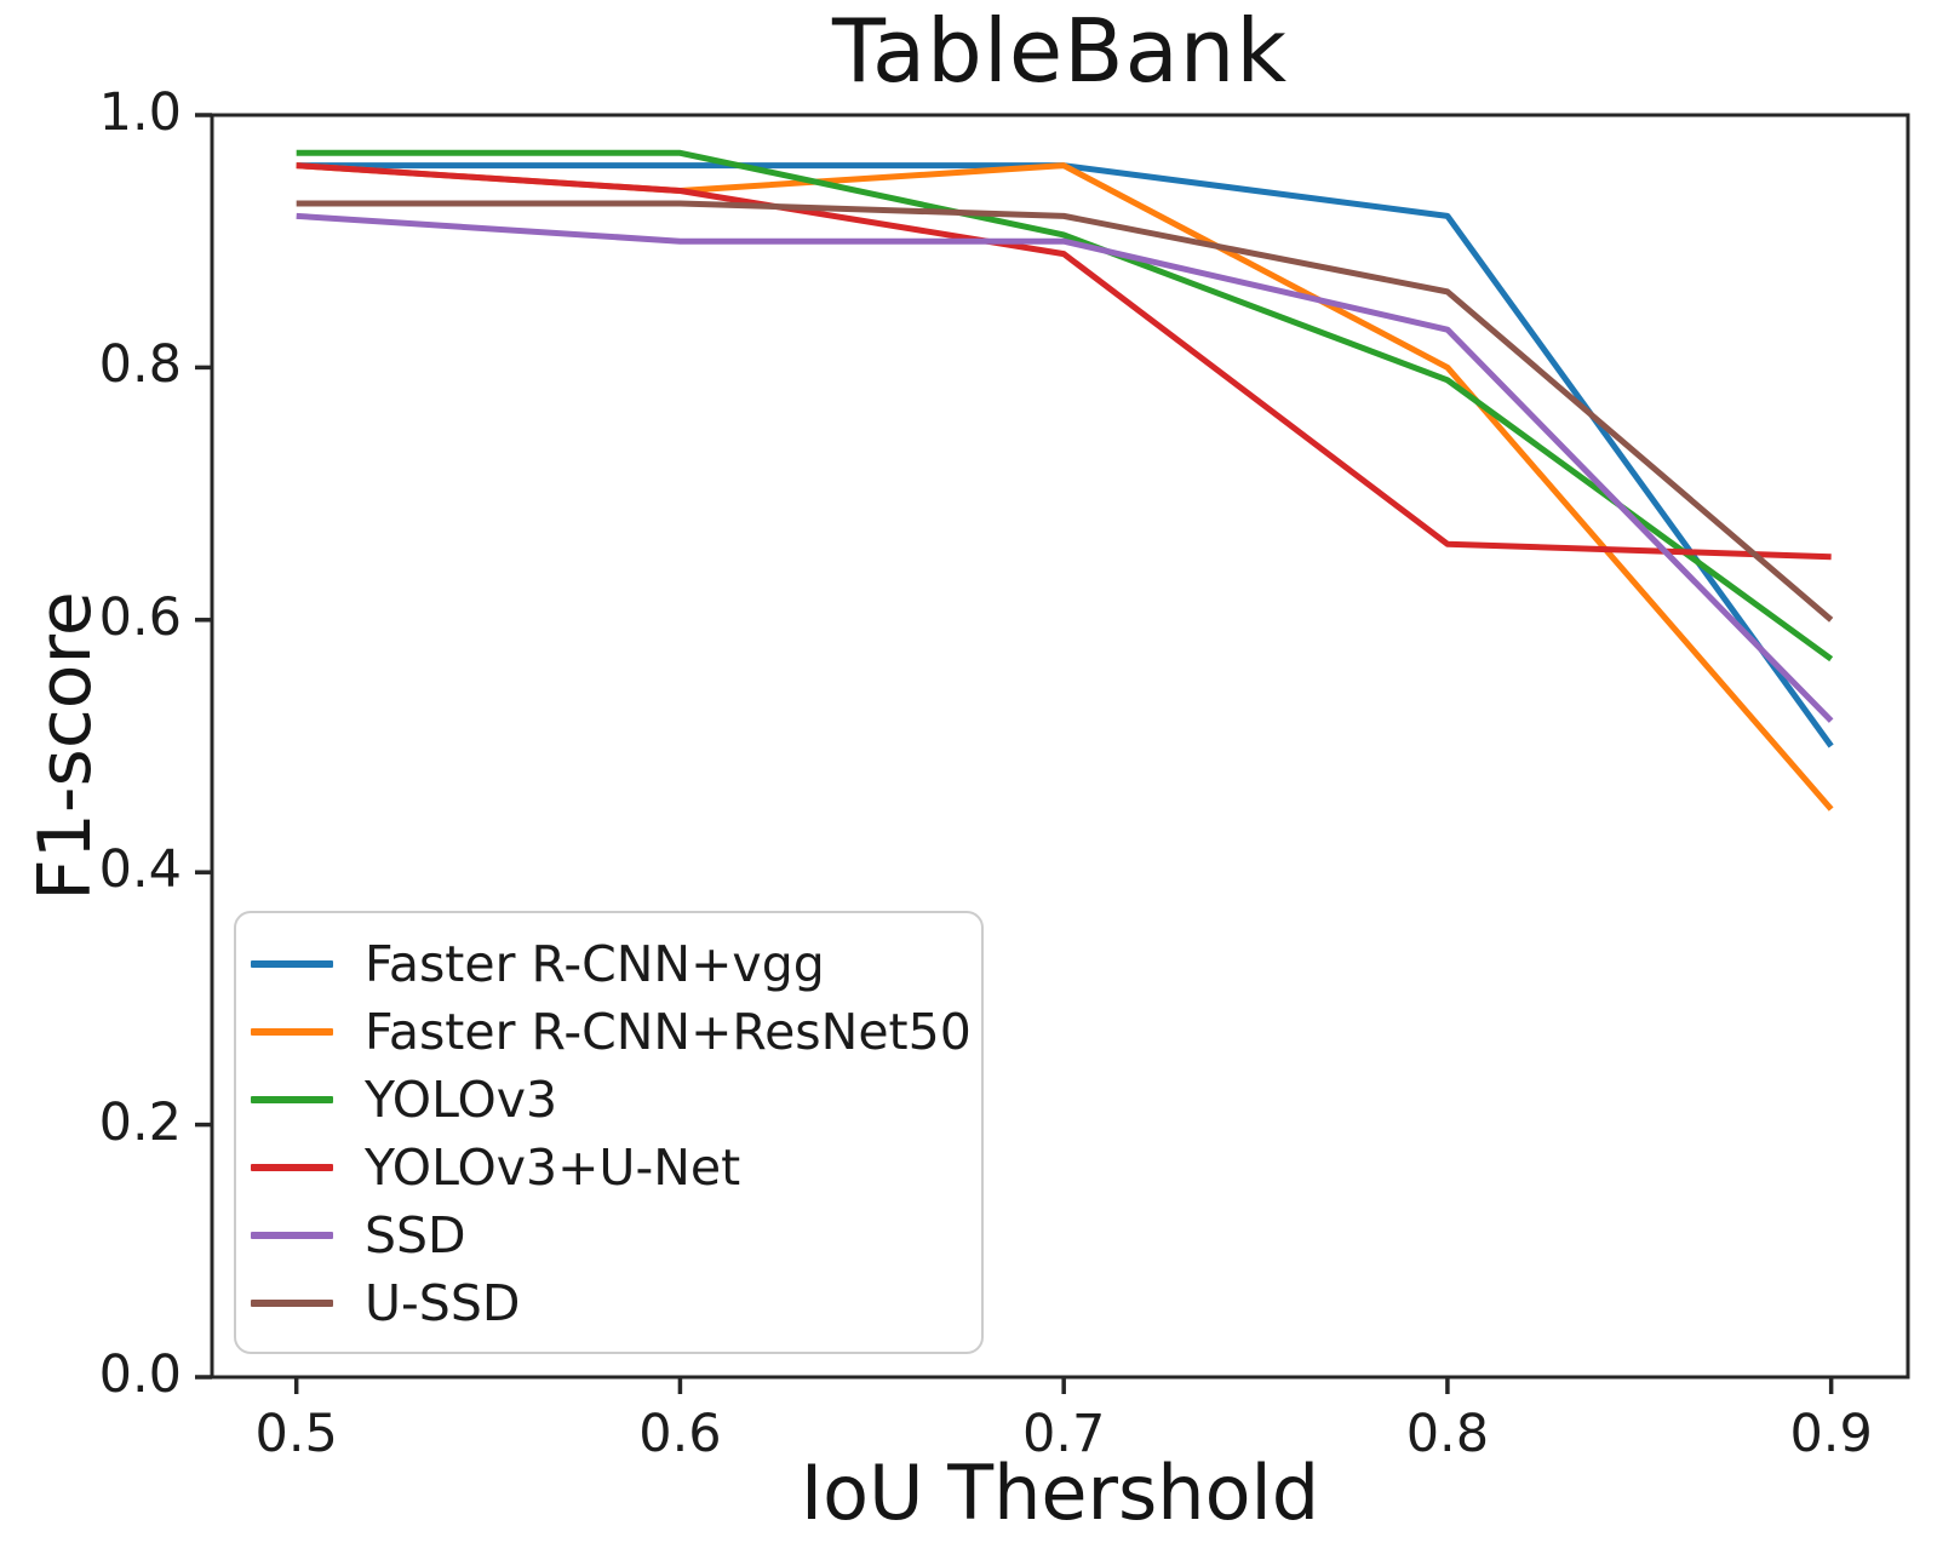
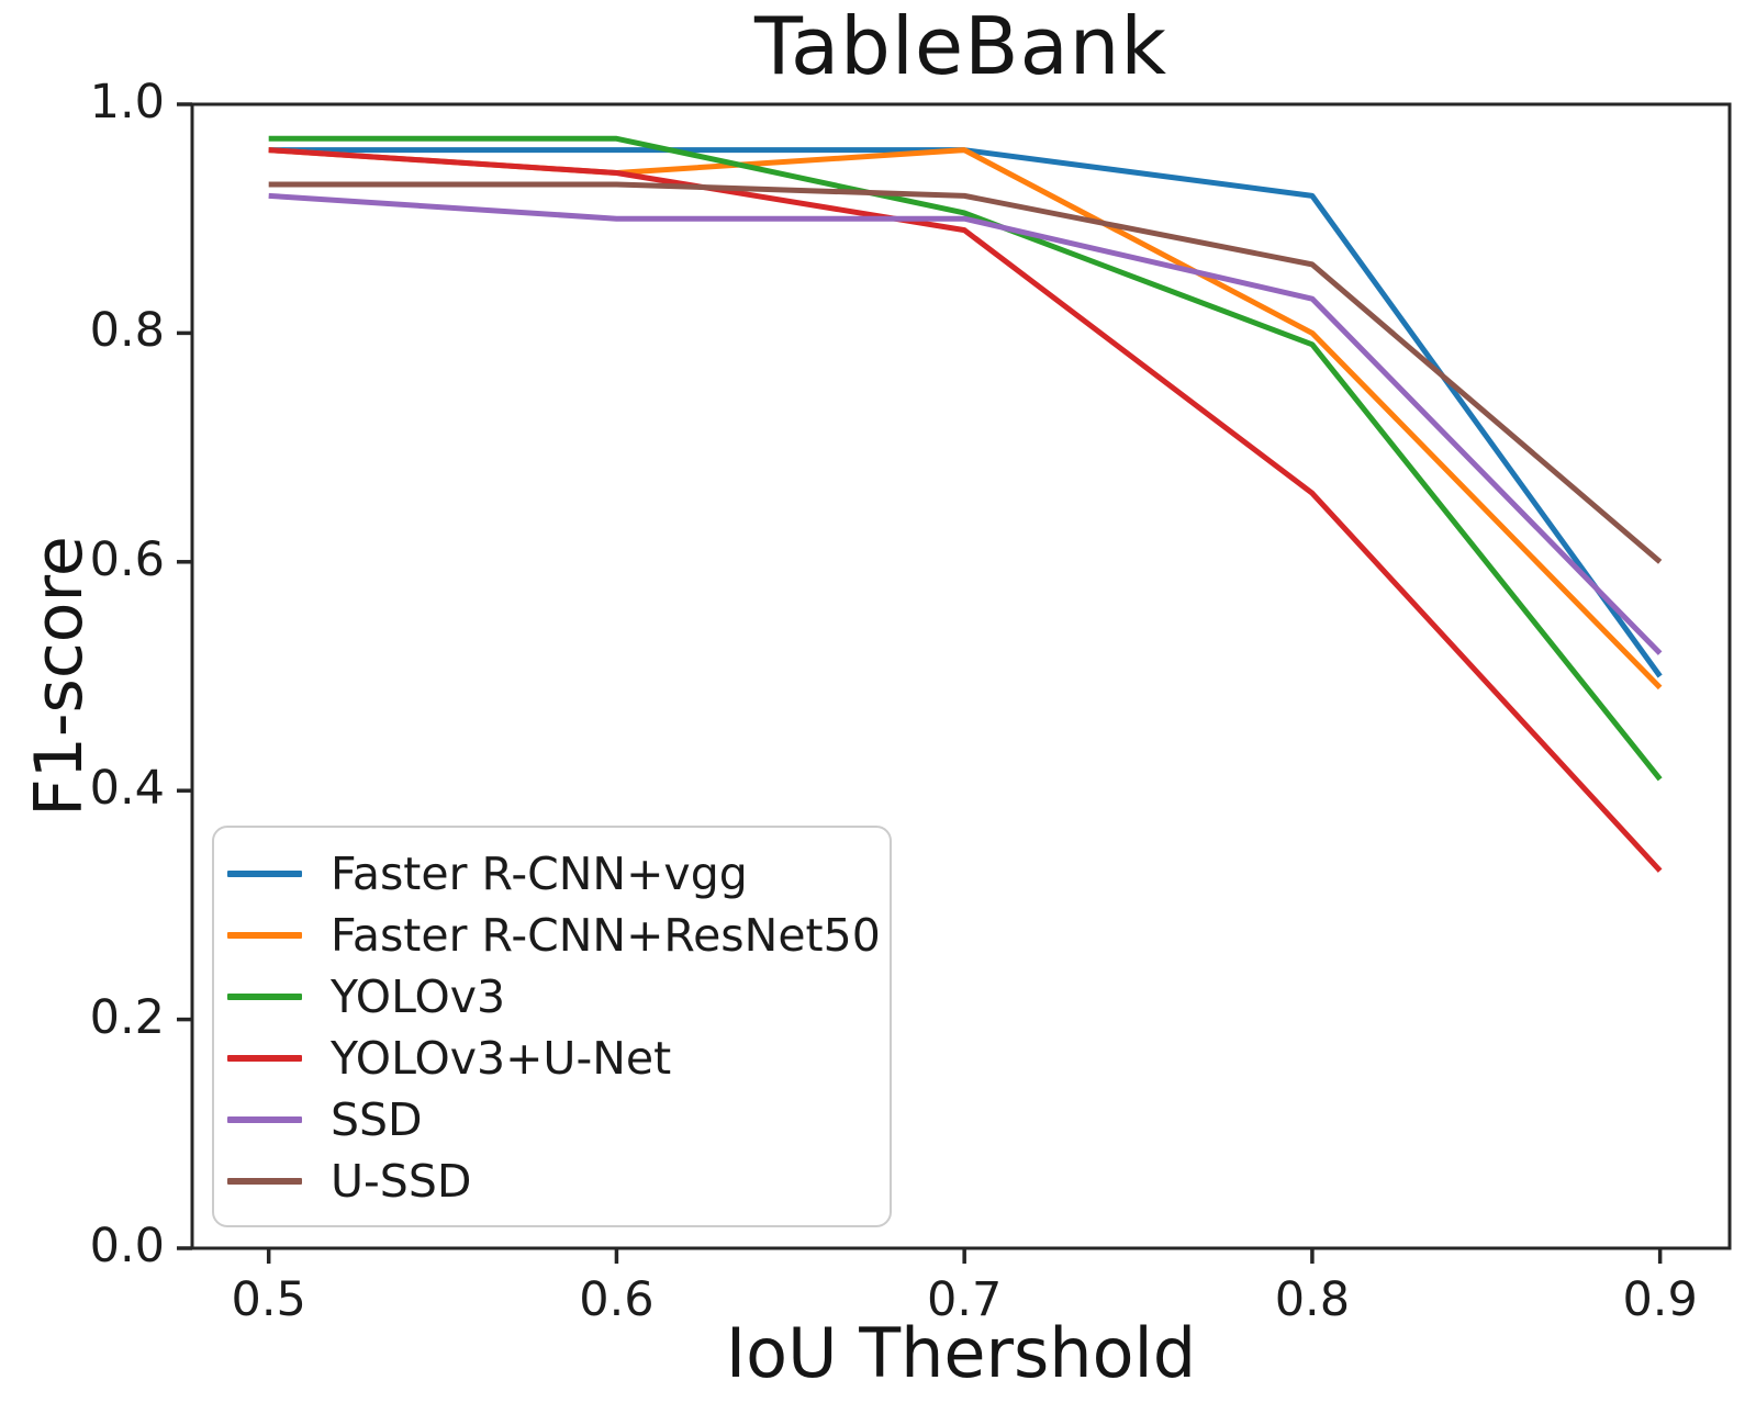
Faster R-CNN+ResNet50/0.9: 0.45 -> 0.49
YOLOv3/0.9: 0.569 -> 0.410
YOLOv3+U-Net/0.9: 0.65 -> 0.33
